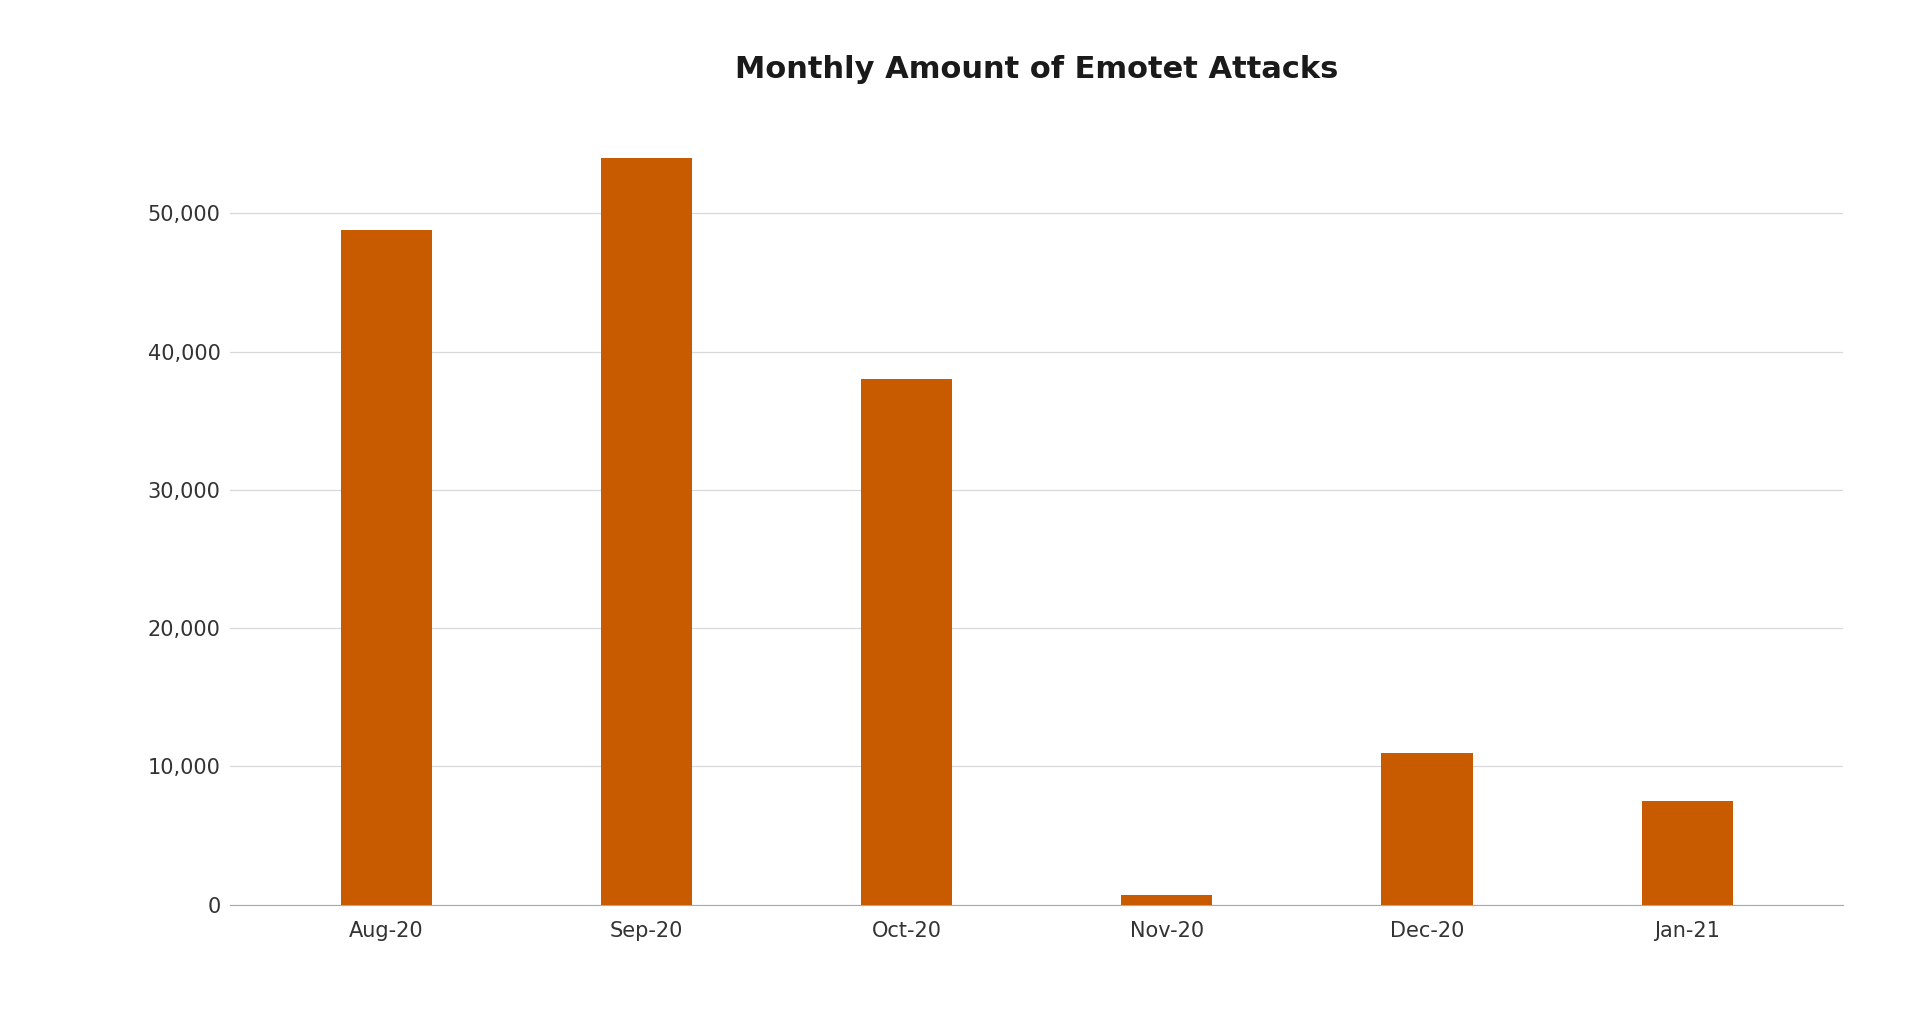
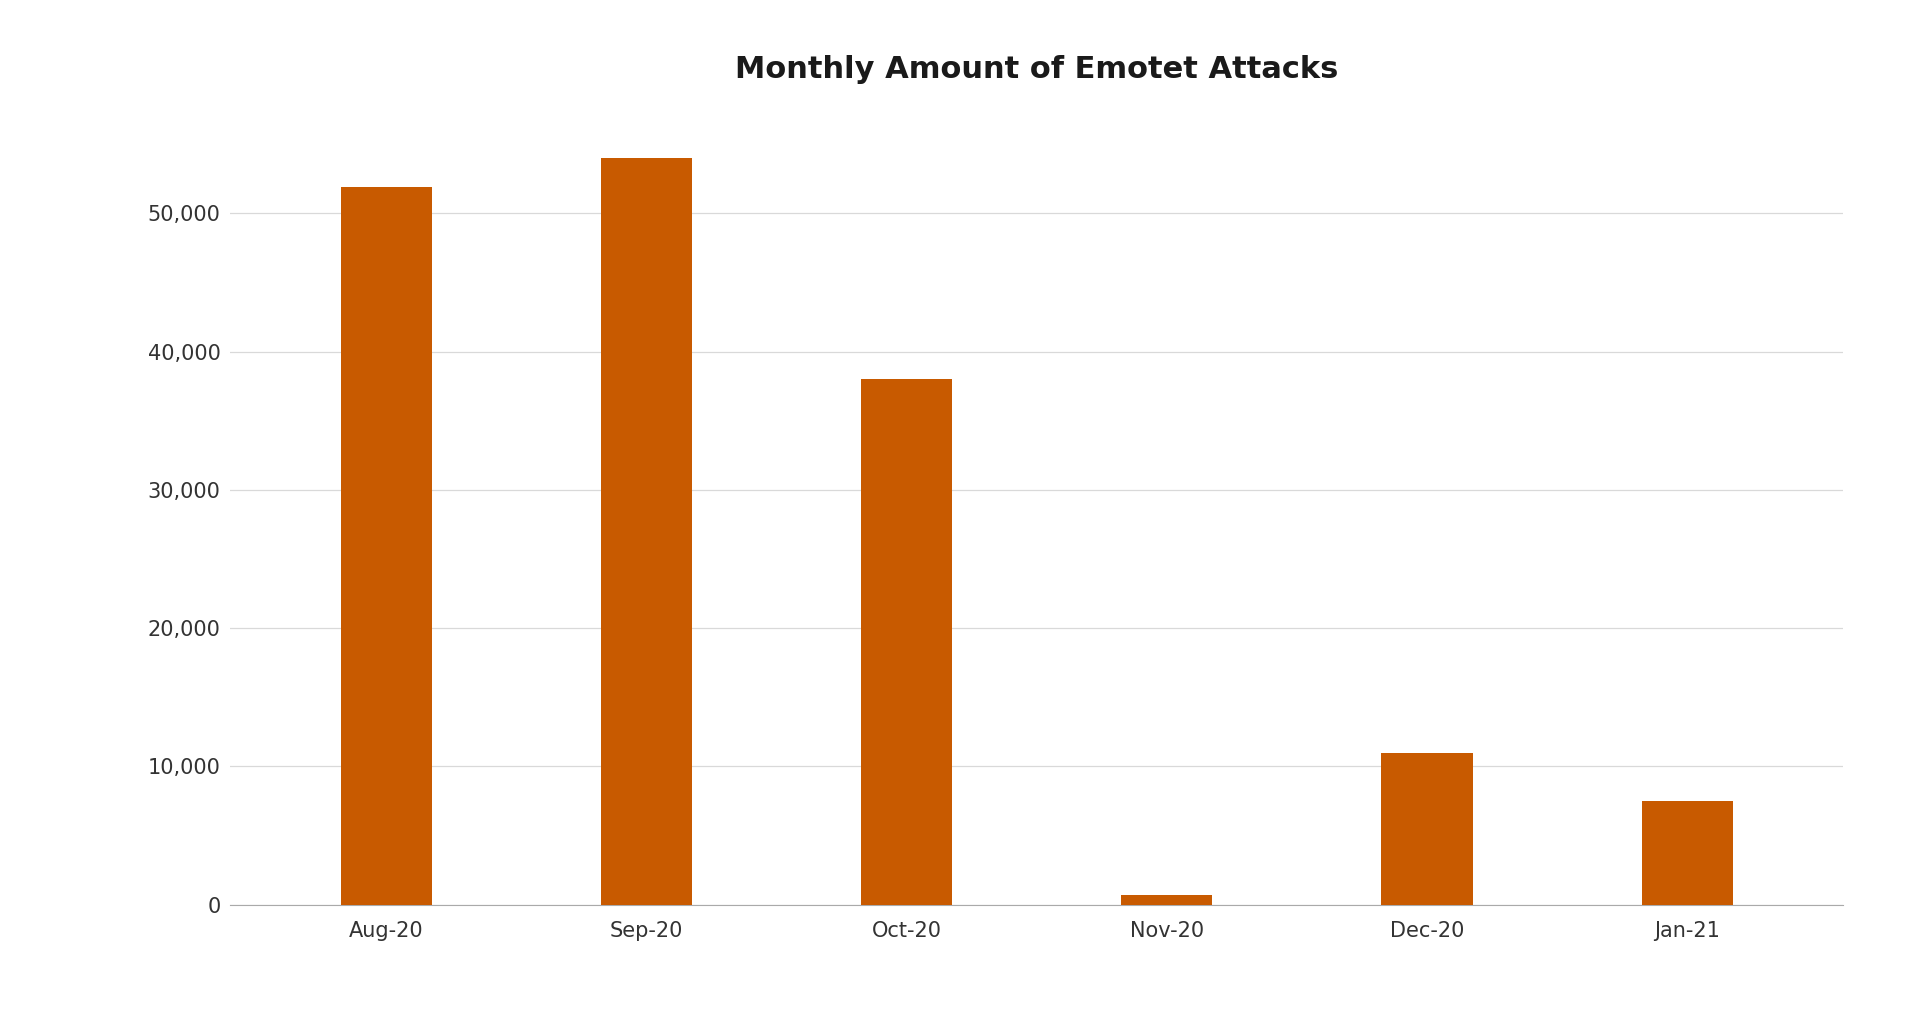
Aug-20: 48,800 -> 51,900
